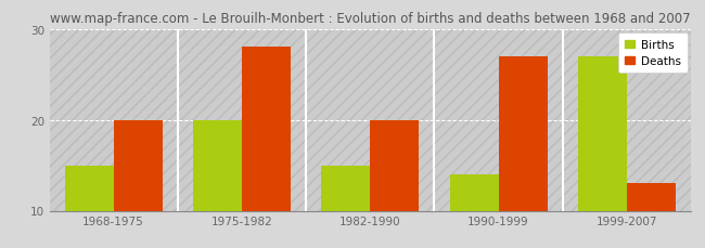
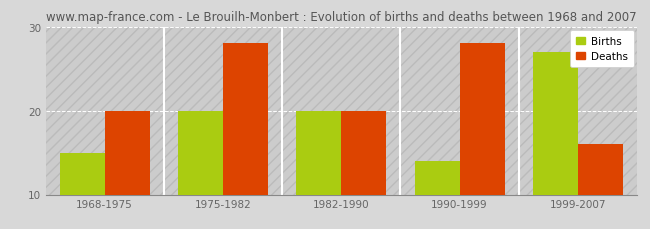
Births/1982-1990: 15 -> 20
Deaths/1990-1999: 27 -> 28
Deaths/1999-2007: 13 -> 16
